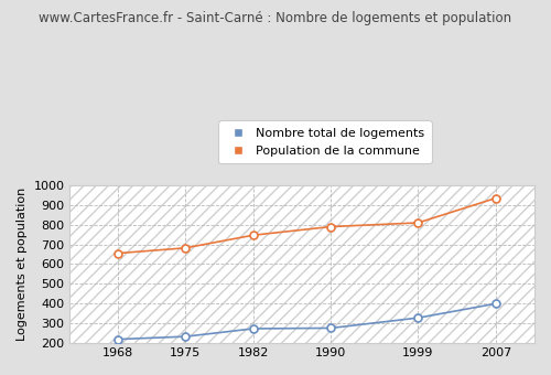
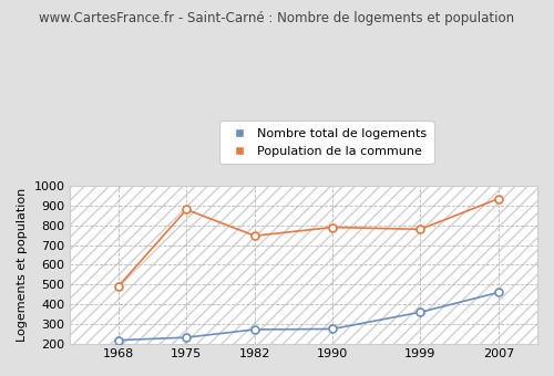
Population de la commune/1968: 660 -> 490
Population de la commune/1975: 680 -> 880
Nombre total de logements/1999: 330 -> 360
Population de la commune/1999: 810 -> 780
Nombre total de logements/2007: 400 -> 460
